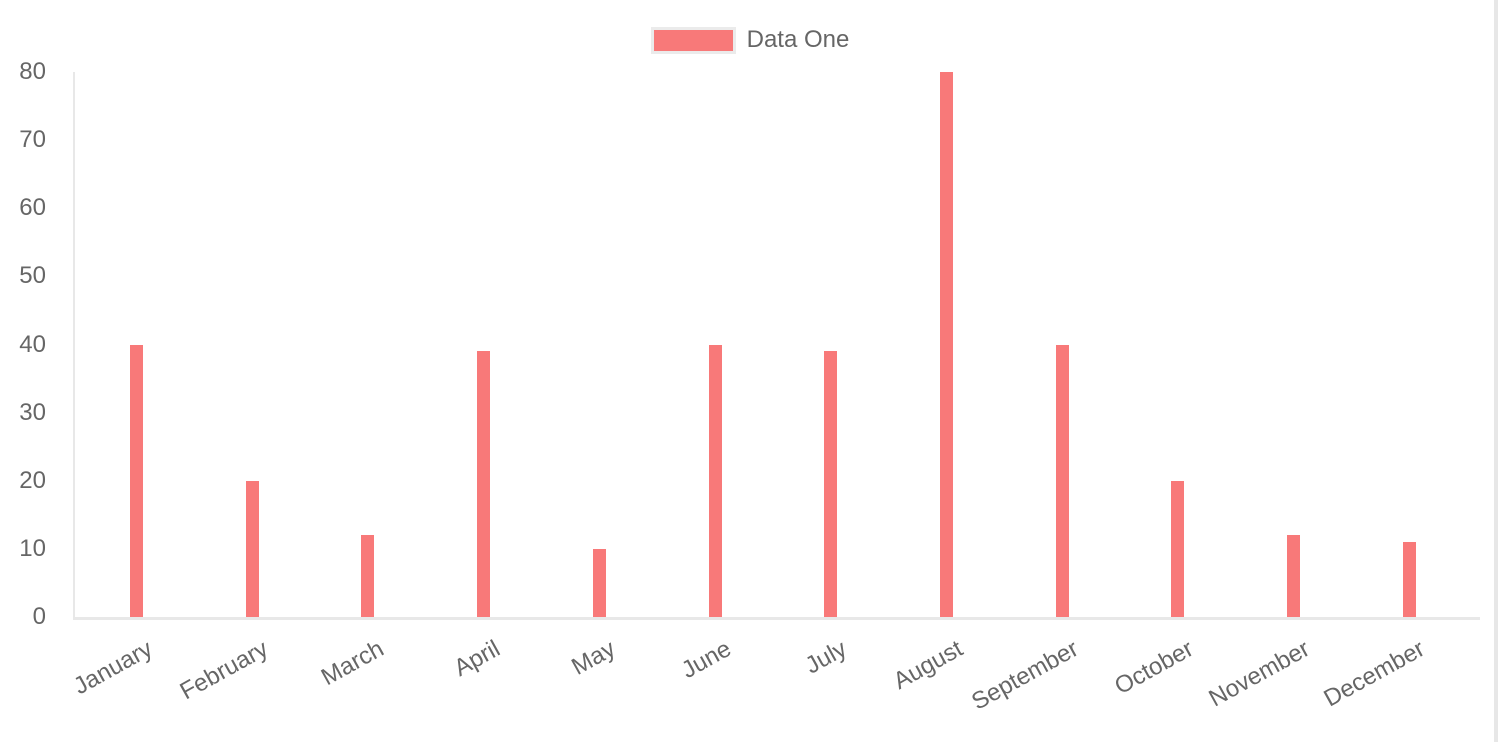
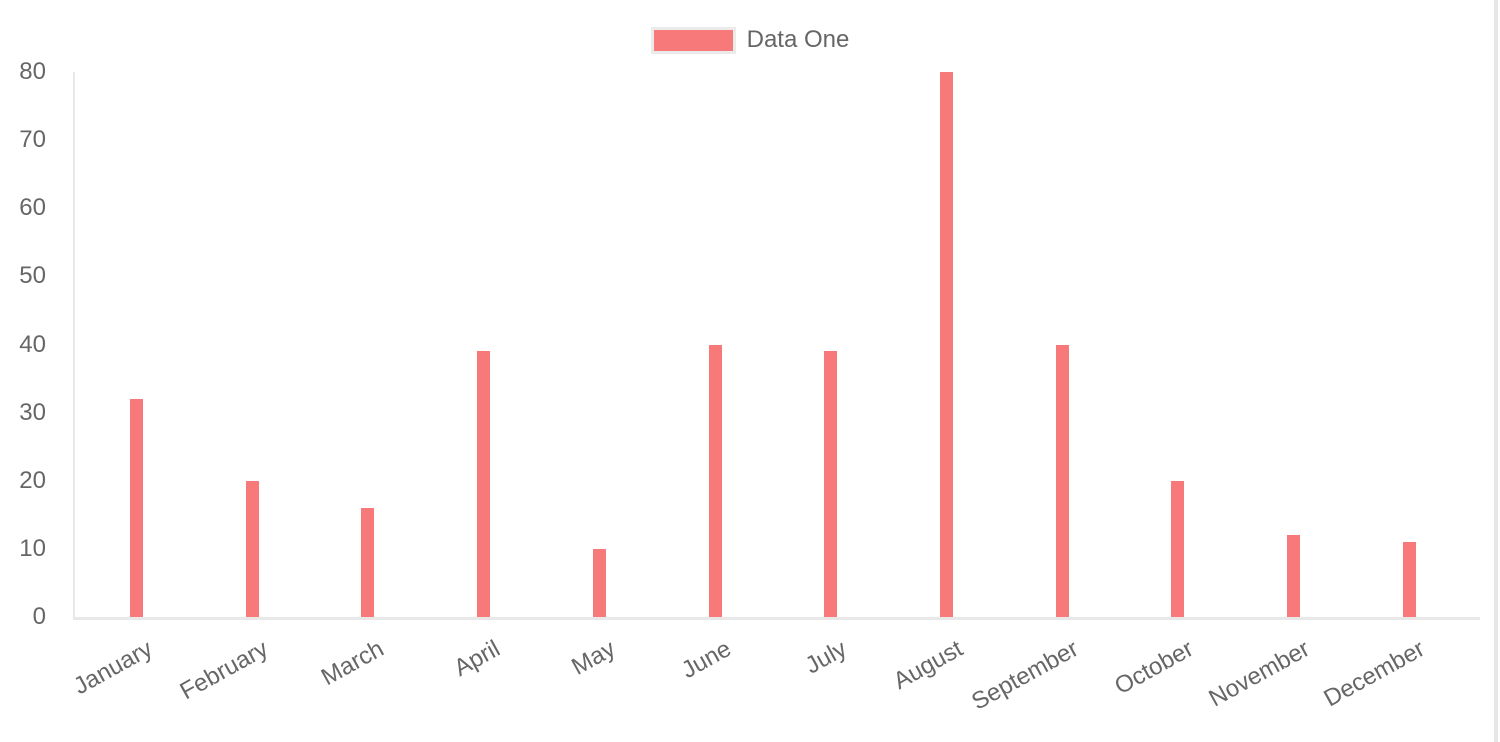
January: 40 -> 32
March: 12 -> 16
